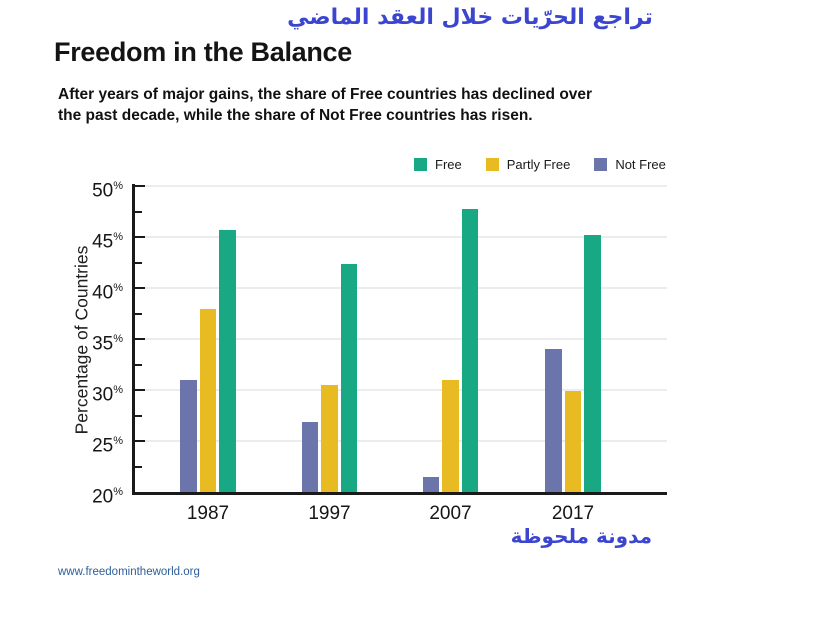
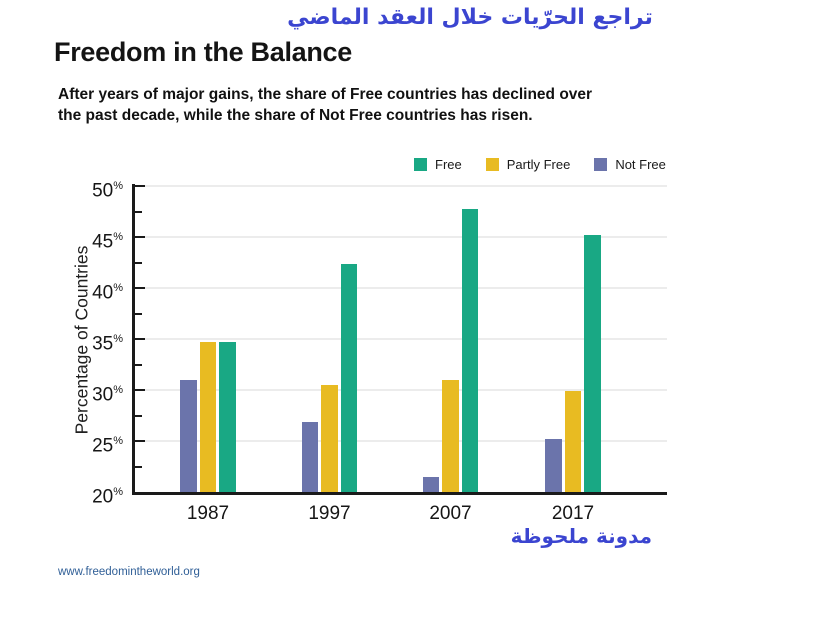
Partly Free/1987: 37.9 -> 34.7
Free/1987: 45.7 -> 34.7
Not Free/2017: 34.0 -> 25.2
